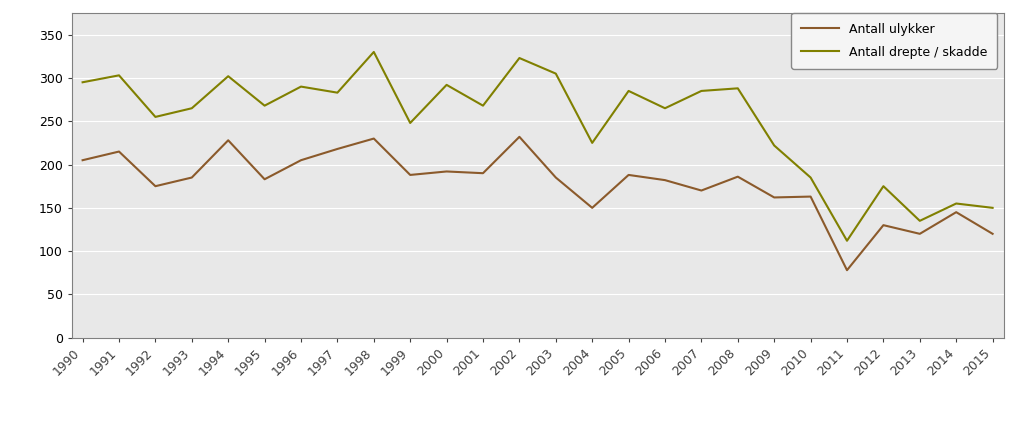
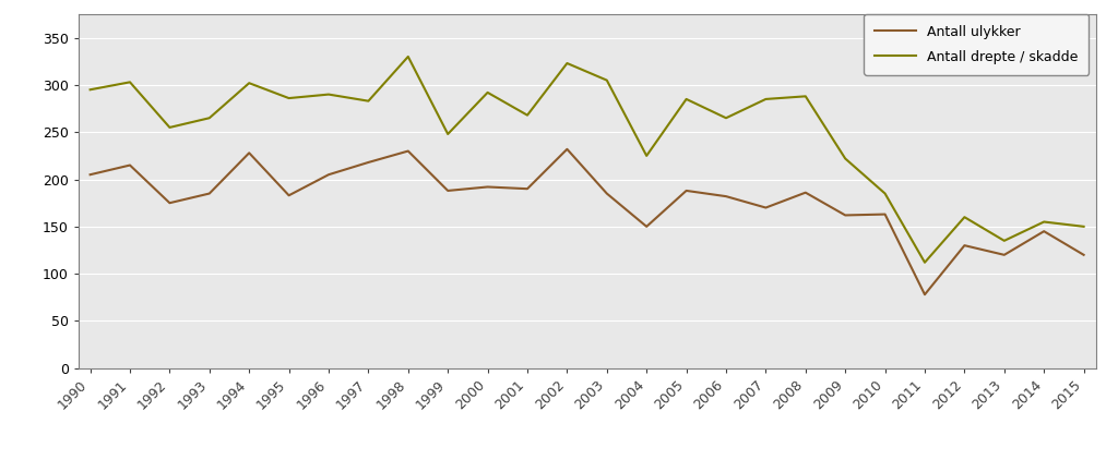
Antall drepte / skadde/1995: 268 -> 286
Antall drepte / skadde/2012: 175 -> 160
